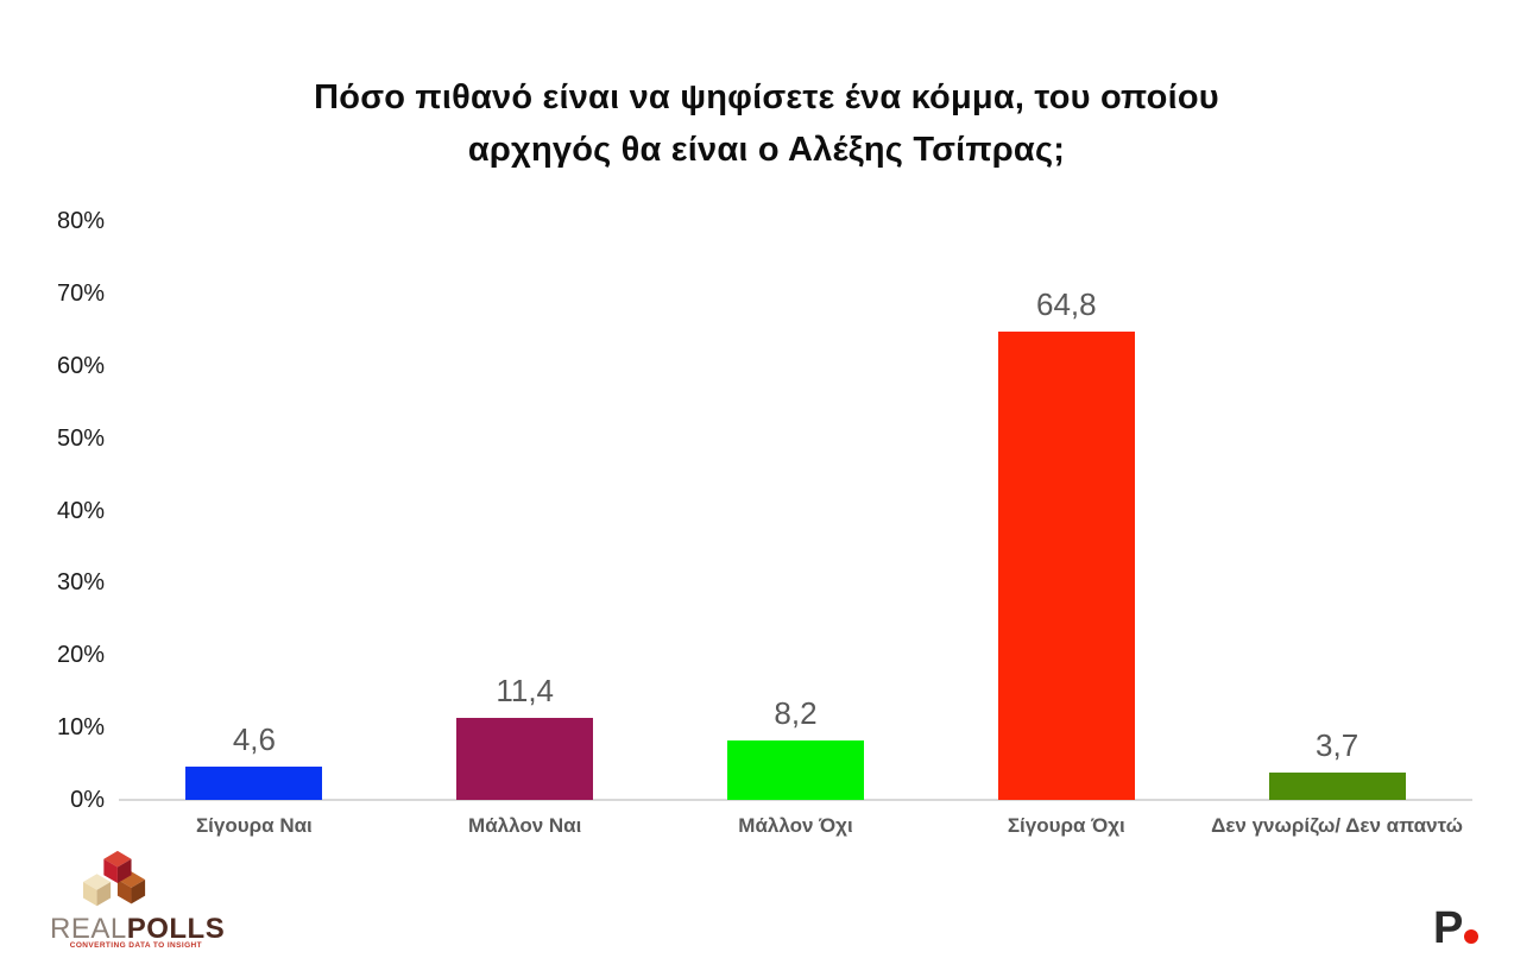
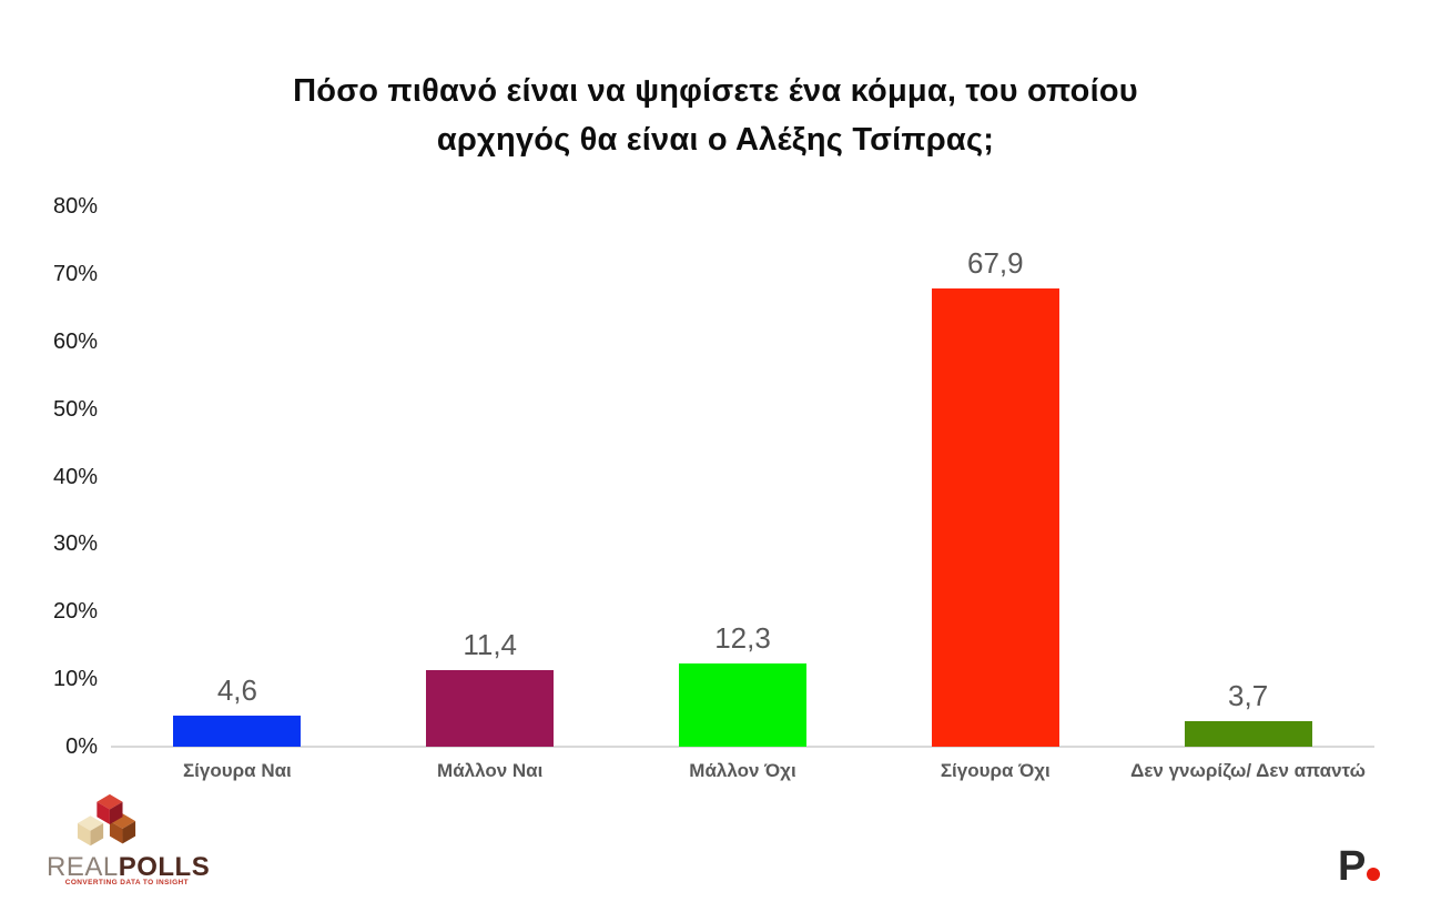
Μάλλον Όχι: 8,2 -> 12,3
Σίγουρα Όχι: 64,8 -> 67,9
